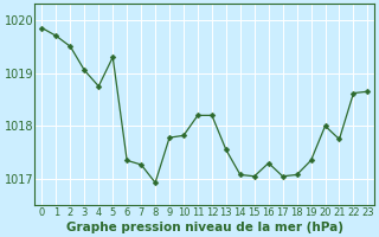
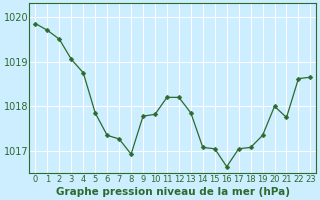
5: 1019.30 -> 1017.85
13: 1017.55 -> 1017.85
16: 1017.30 -> 1016.65
